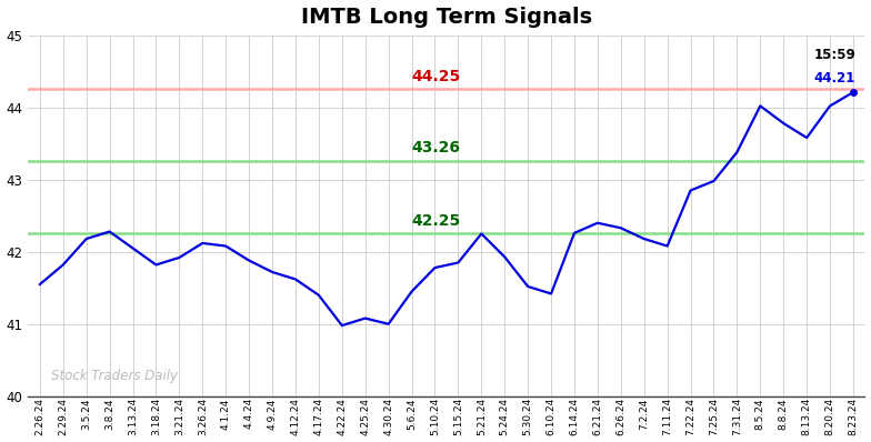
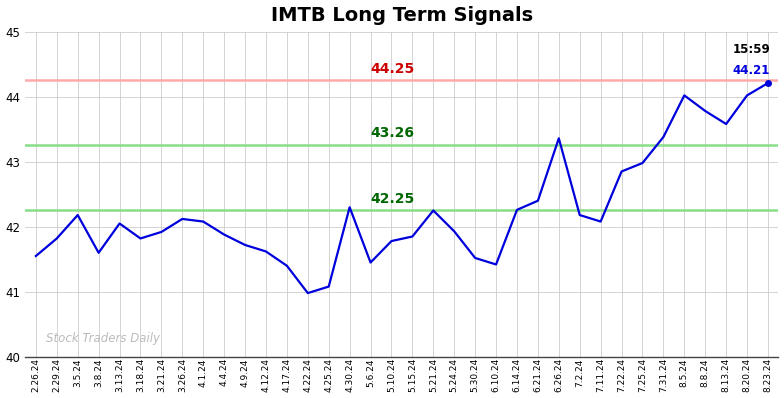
3.8.24: 42.28 -> 41.60
4.30.24: 41.00 -> 42.30
6.26.24: 42.33 -> 43.36
